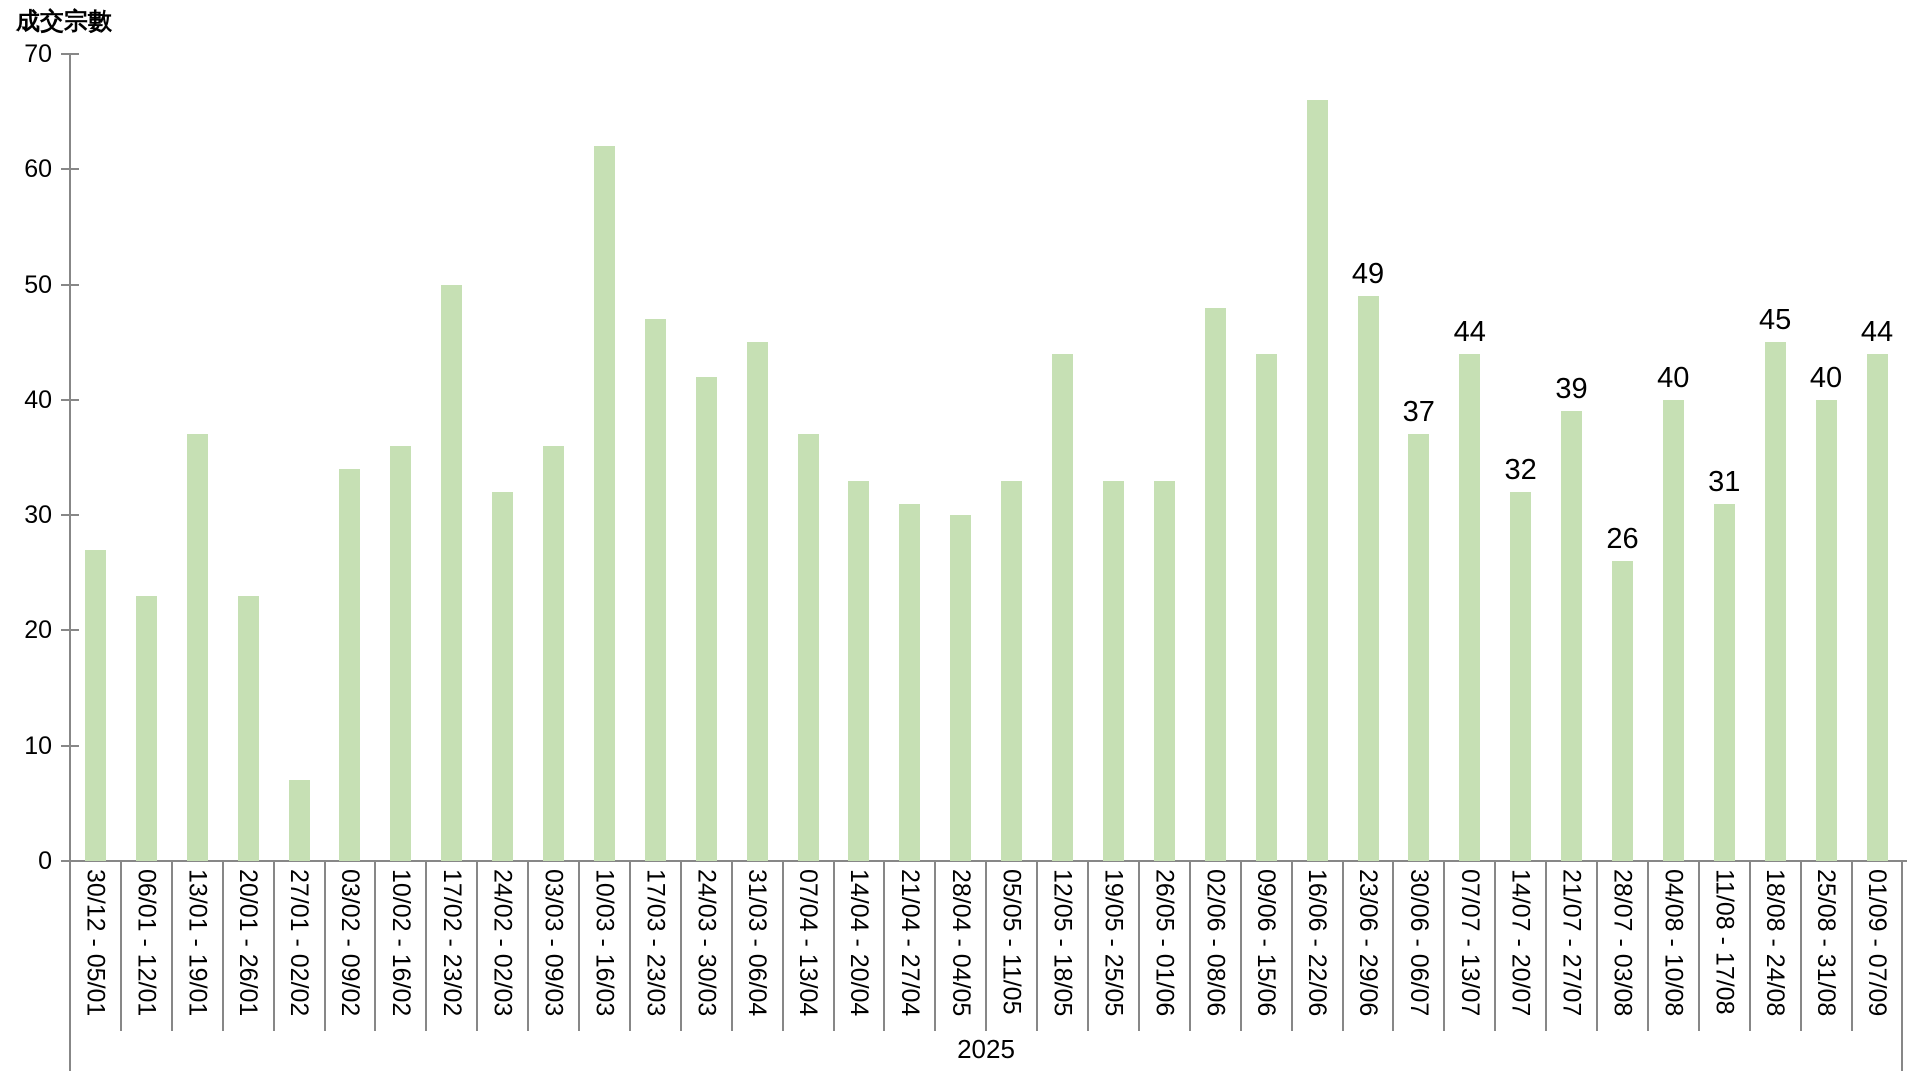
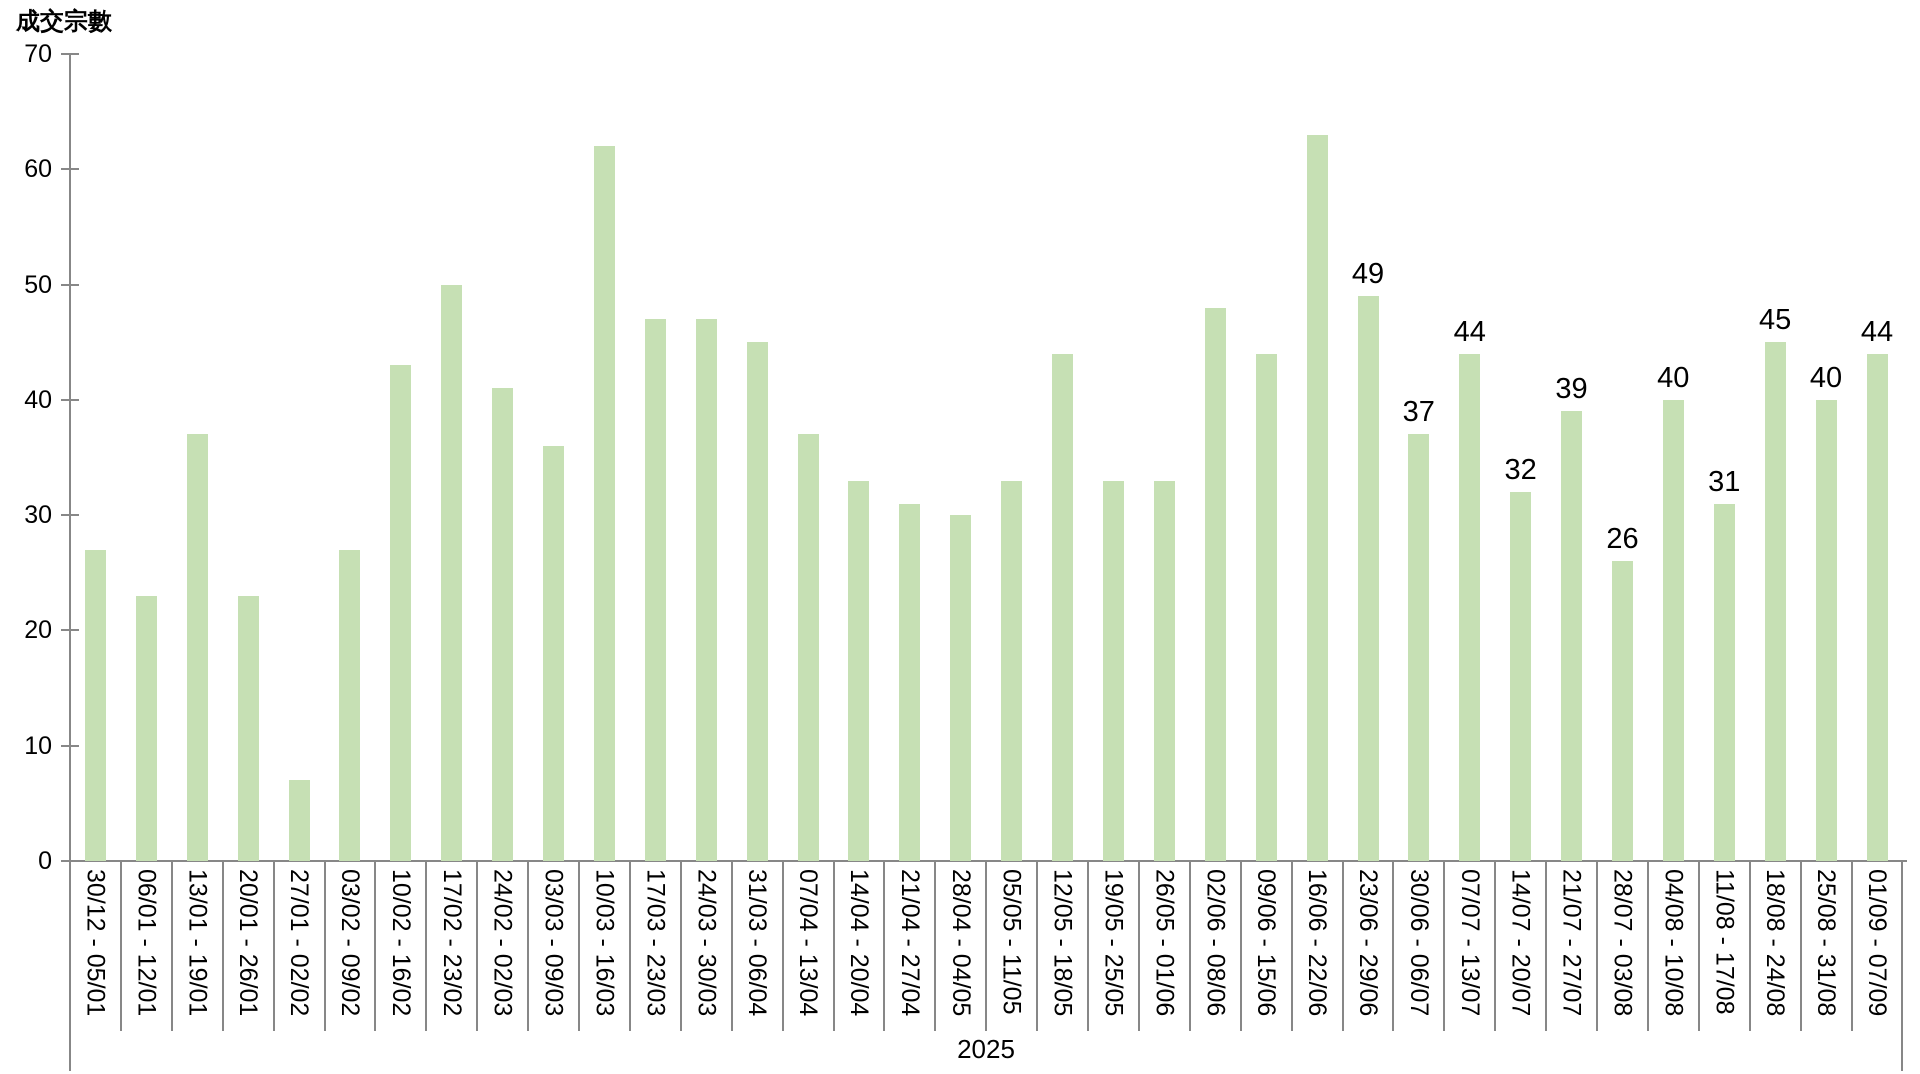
03/02 - 09/02: 34 -> 27
10/02 - 16/02: 36 -> 43
24/02 - 02/03: 32 -> 41
24/03 - 30/03: 42 -> 47
16/06 - 22/06: 66 -> 63
